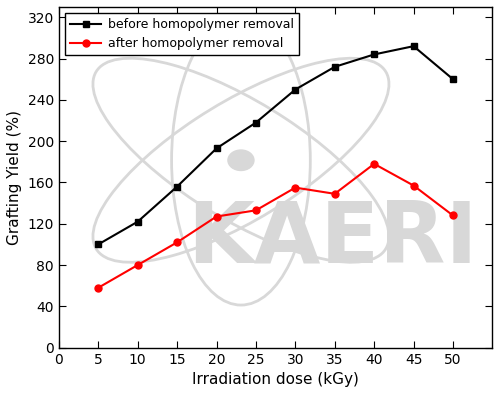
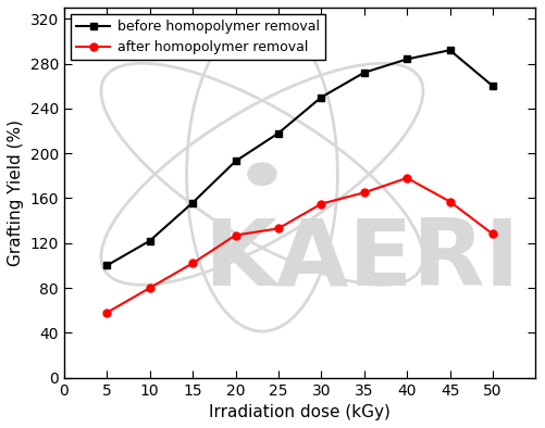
after homopolymer removal/35: 149 -> 165
